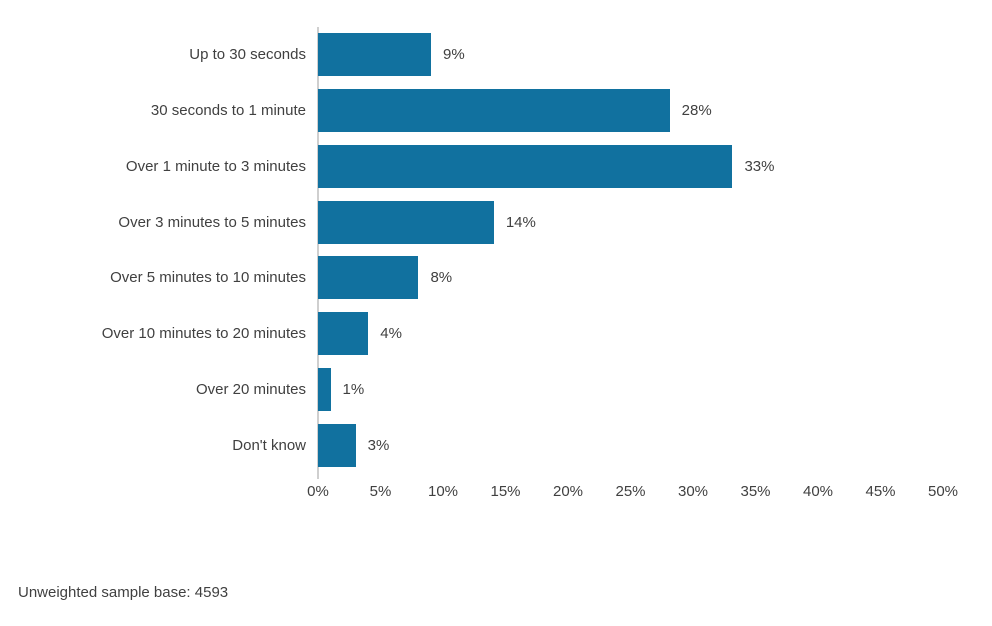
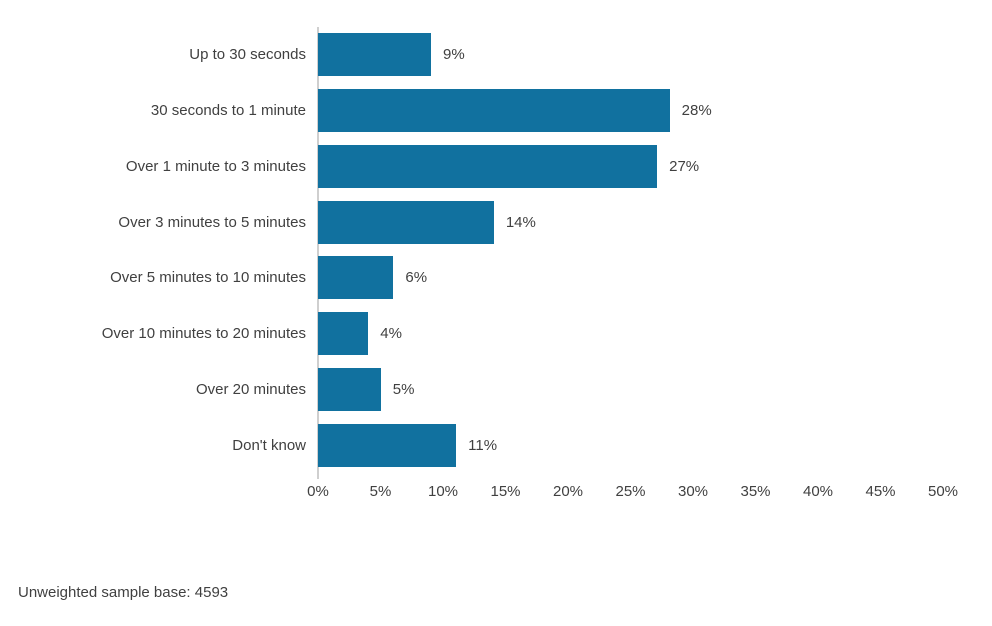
Over 1 minute to 3 minutes: 33% -> 27%
Over 5 minutes to 10 minutes: 8% -> 6%
Over 20 minutes: 1% -> 5%
Don't know: 3% -> 11%
